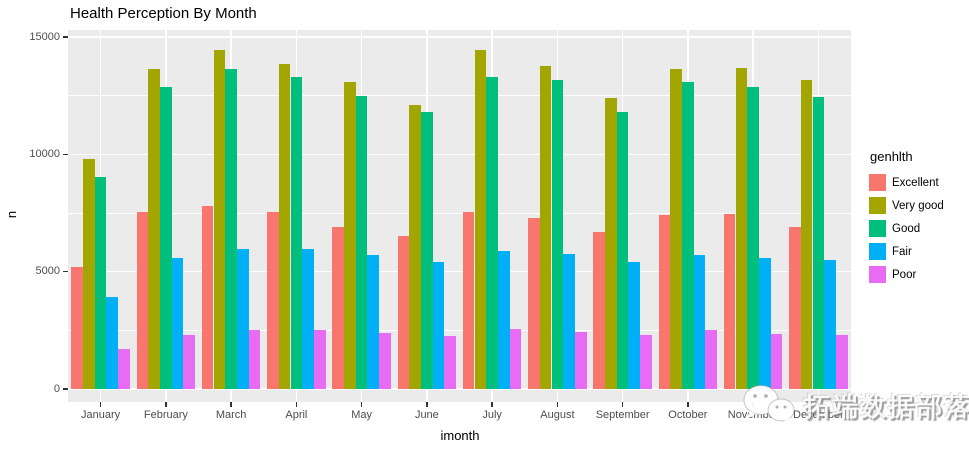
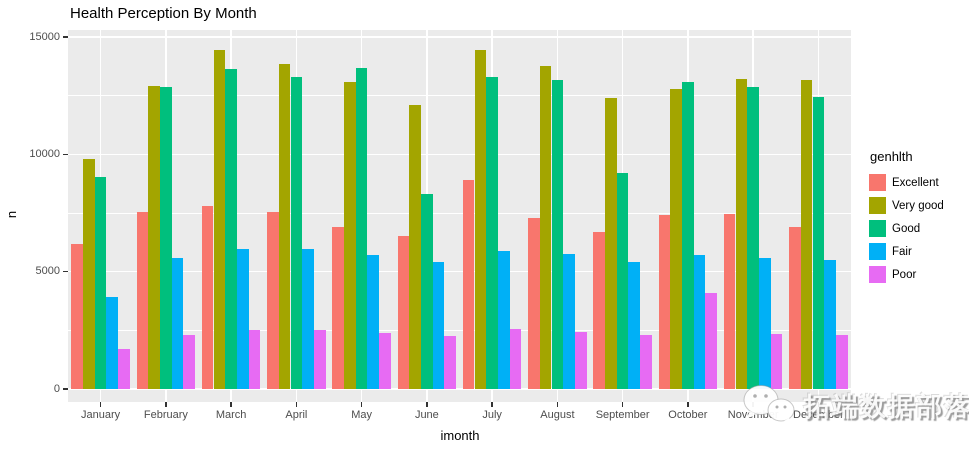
Excellent/January: 5200 -> 6200
Very good/February: 13600 -> 12900
Good/May: 12500 -> 13700
Good/June: 11800 -> 8300
Excellent/July: 7600 -> 8900
Good/September: 11800 -> 9200
Very good/October: 13600 -> 12800
Poor/October: 2500 -> 4100
Very good/November: 13700 -> 13200
